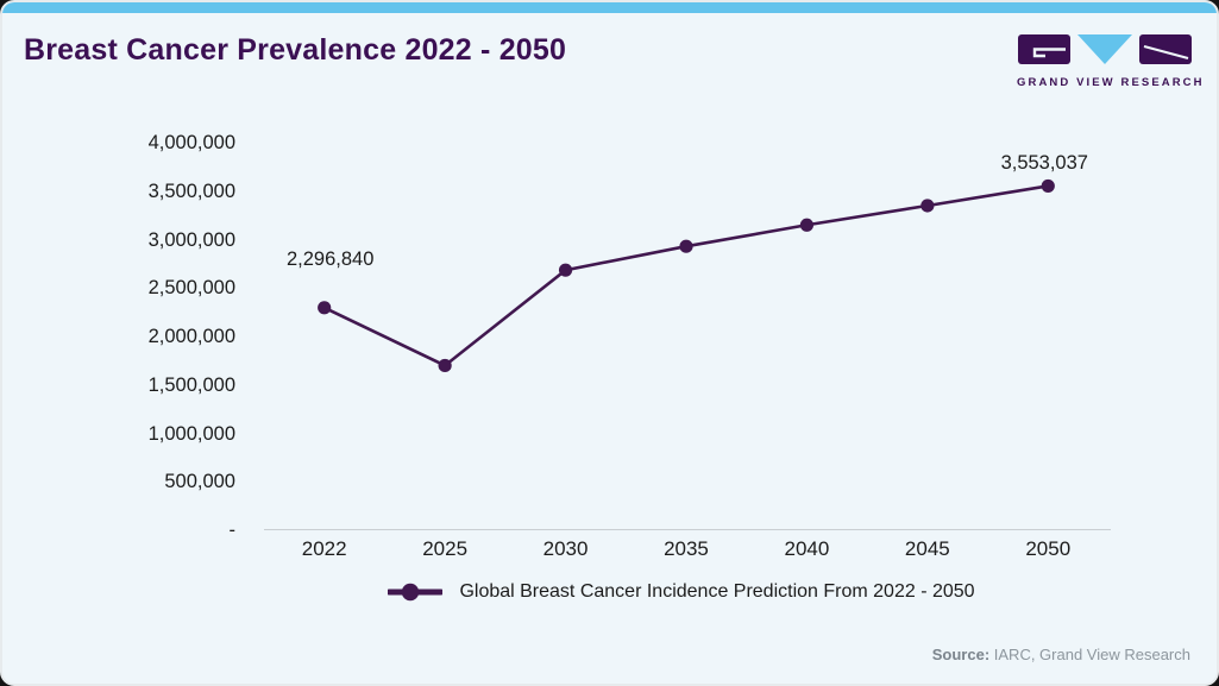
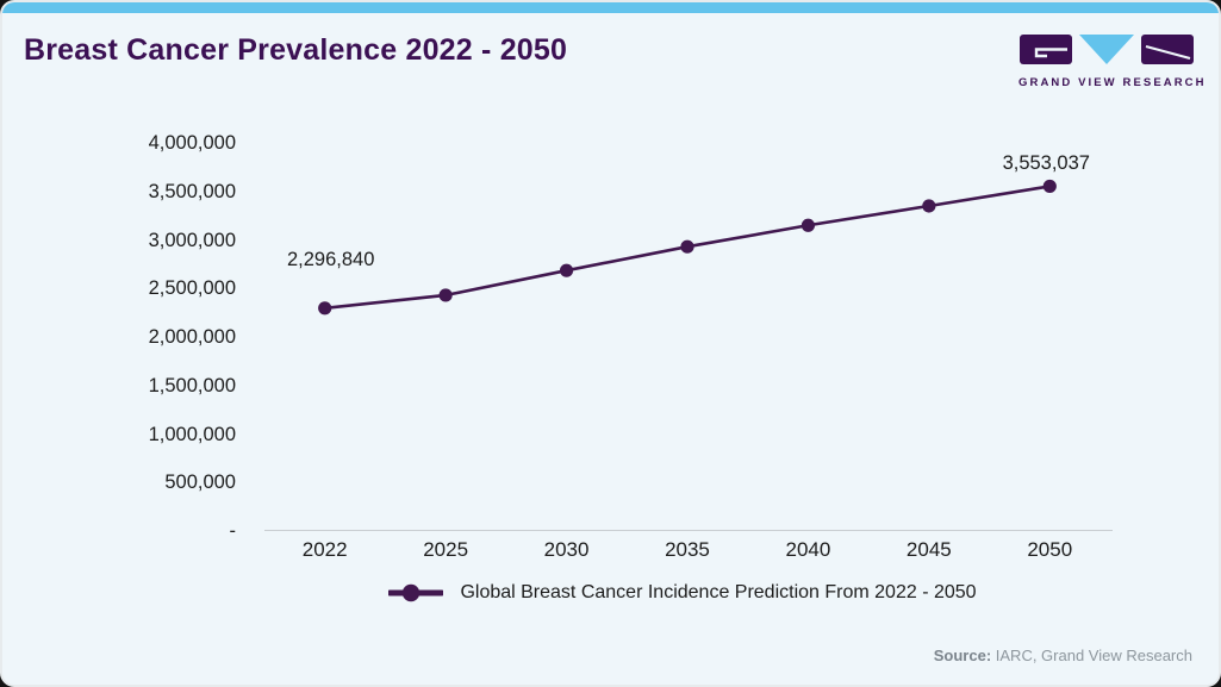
2025: 1700000 -> 2400000
